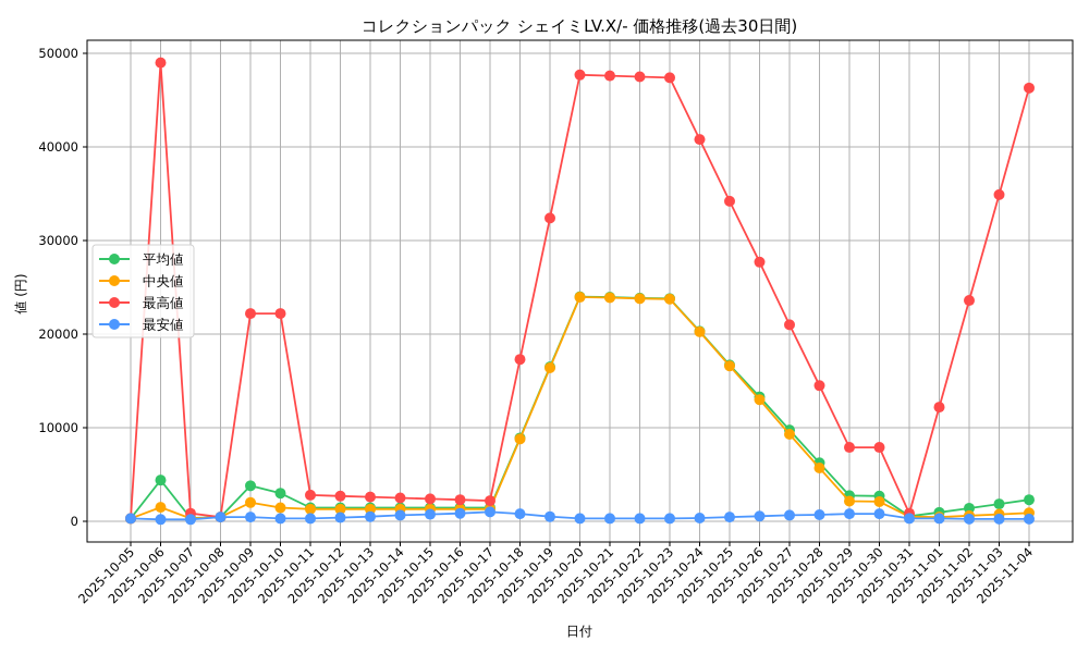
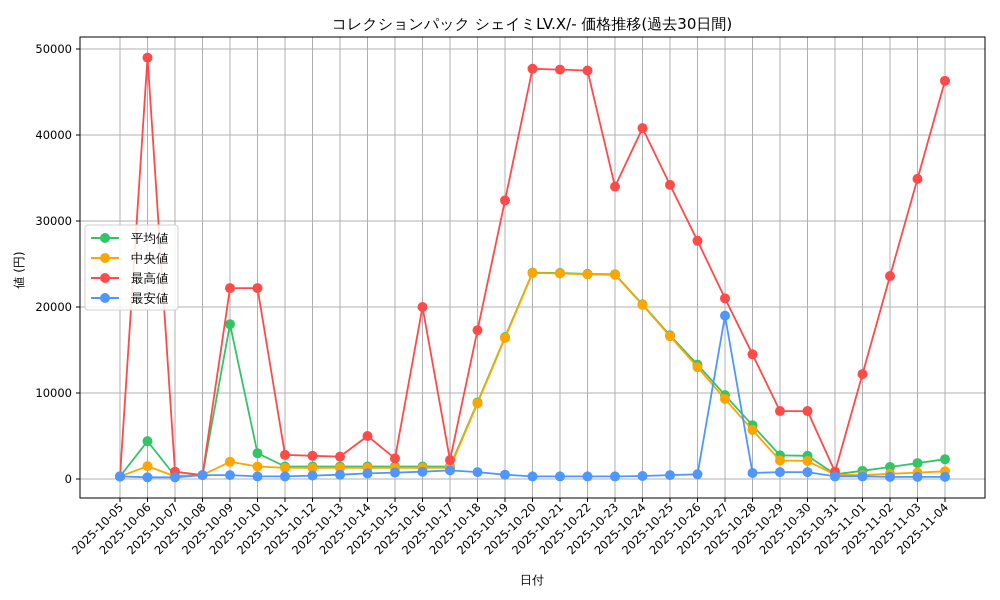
平均値/2025-10-09: 4000 -> 18000
最高値/2025-10-14: 2000 -> 5000
最高値/2025-10-16: 2000 -> 20000
最高値/2025-10-23: 47000 -> 34000
最安値/2025-10-27: 1000 -> 19000
